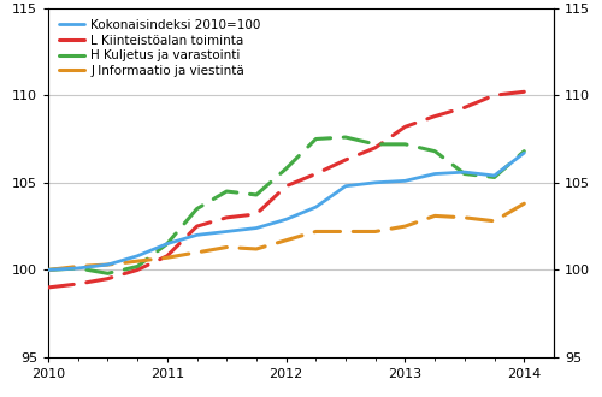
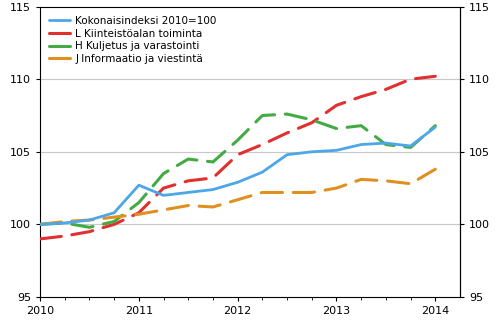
Kokonaisindeksi 2010=100/2011: 101.5 -> 102.7
H Kuljetus ja varastointi/2013: 107.2 -> 106.6
